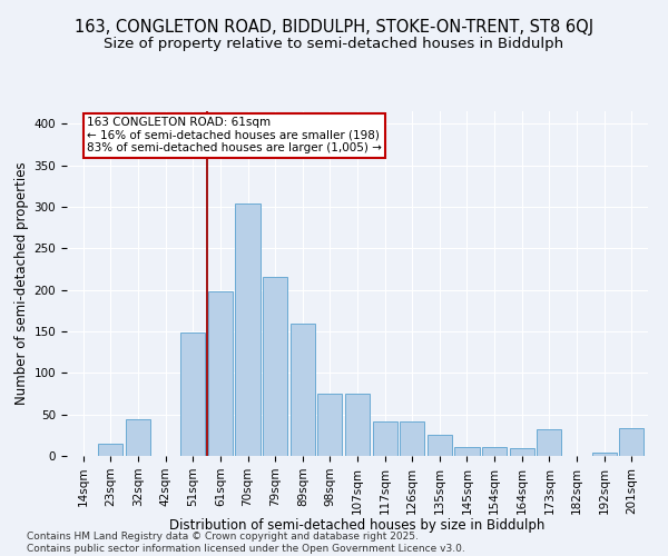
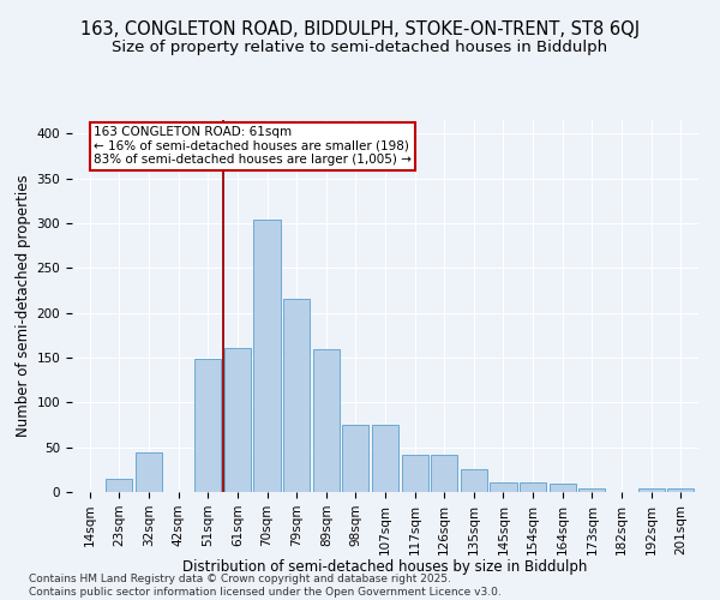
61sqm: 198 -> 160
173sqm: 32 -> 4
201sqm: 34 -> 4
